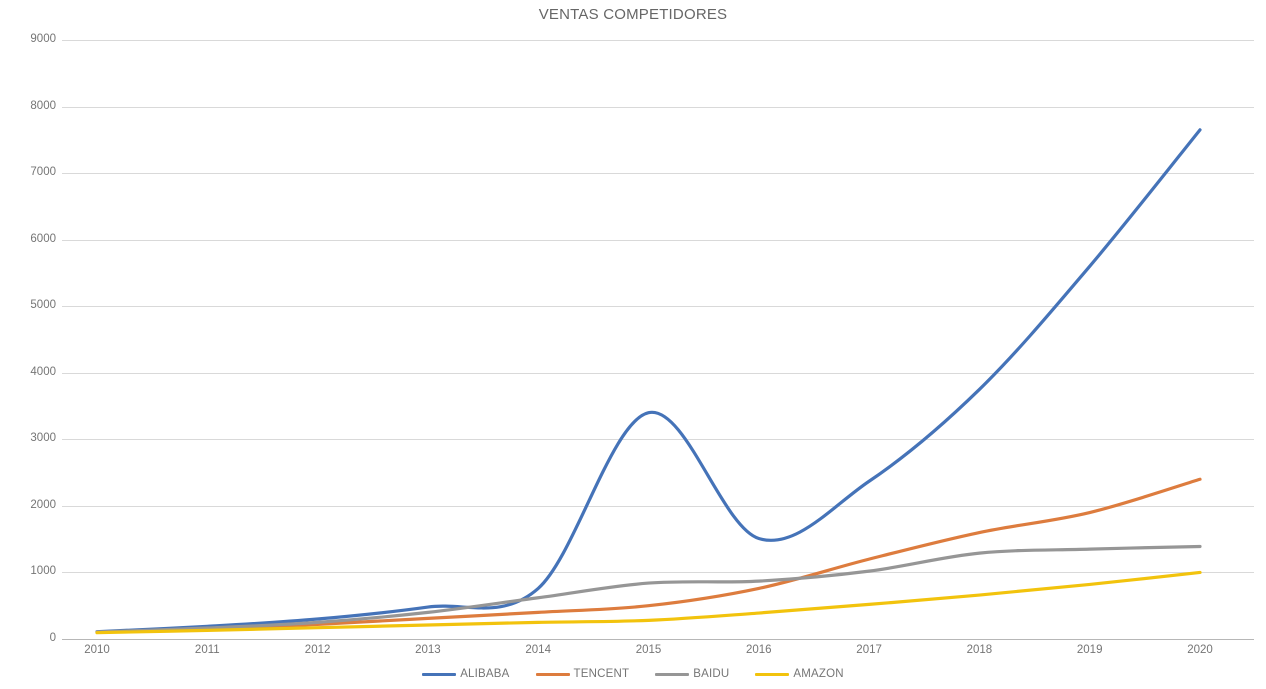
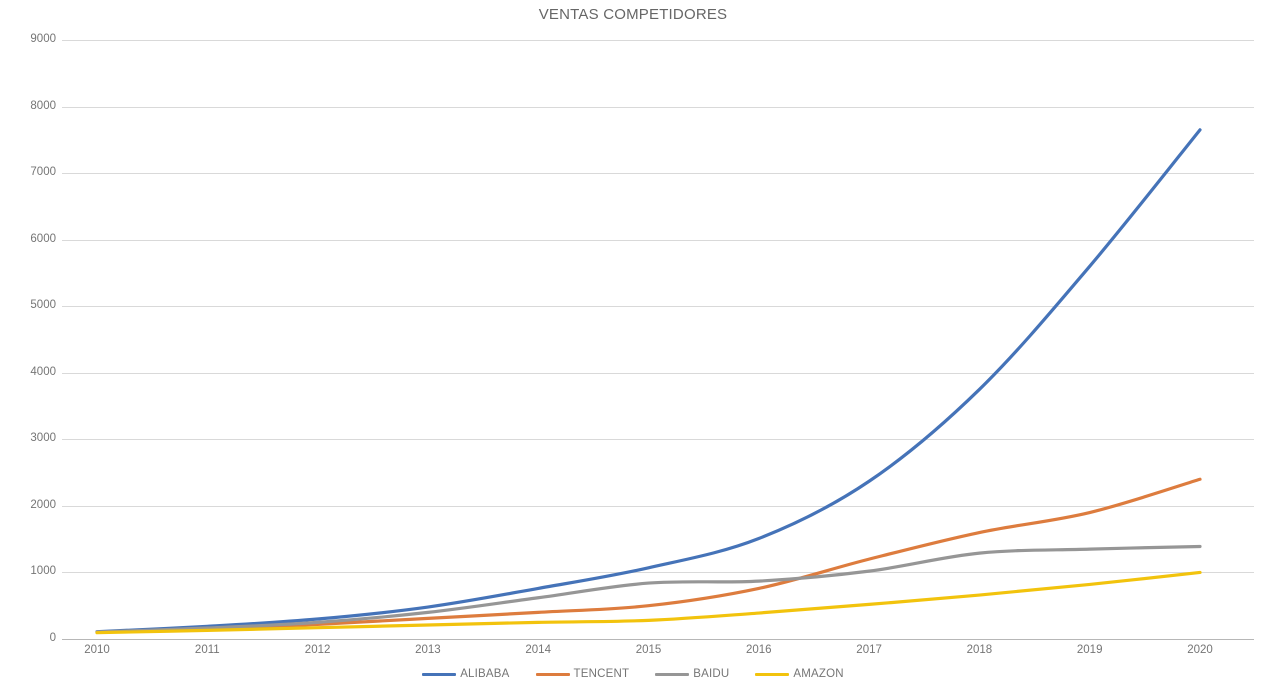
ALIBABA/2015: 3400 -> 1100
